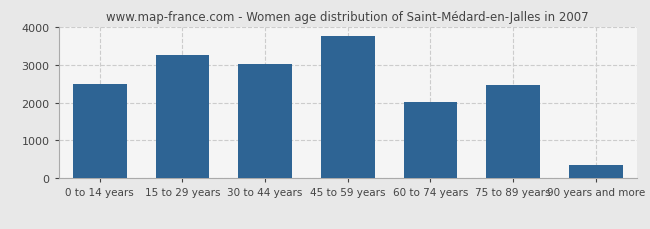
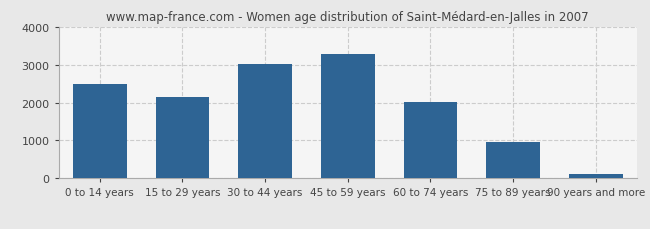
15 to 29 years: 3250 -> 2150
45 to 59 years: 3750 -> 3280
75 to 89 years: 2450 -> 970
90 years and more: 350 -> 120
